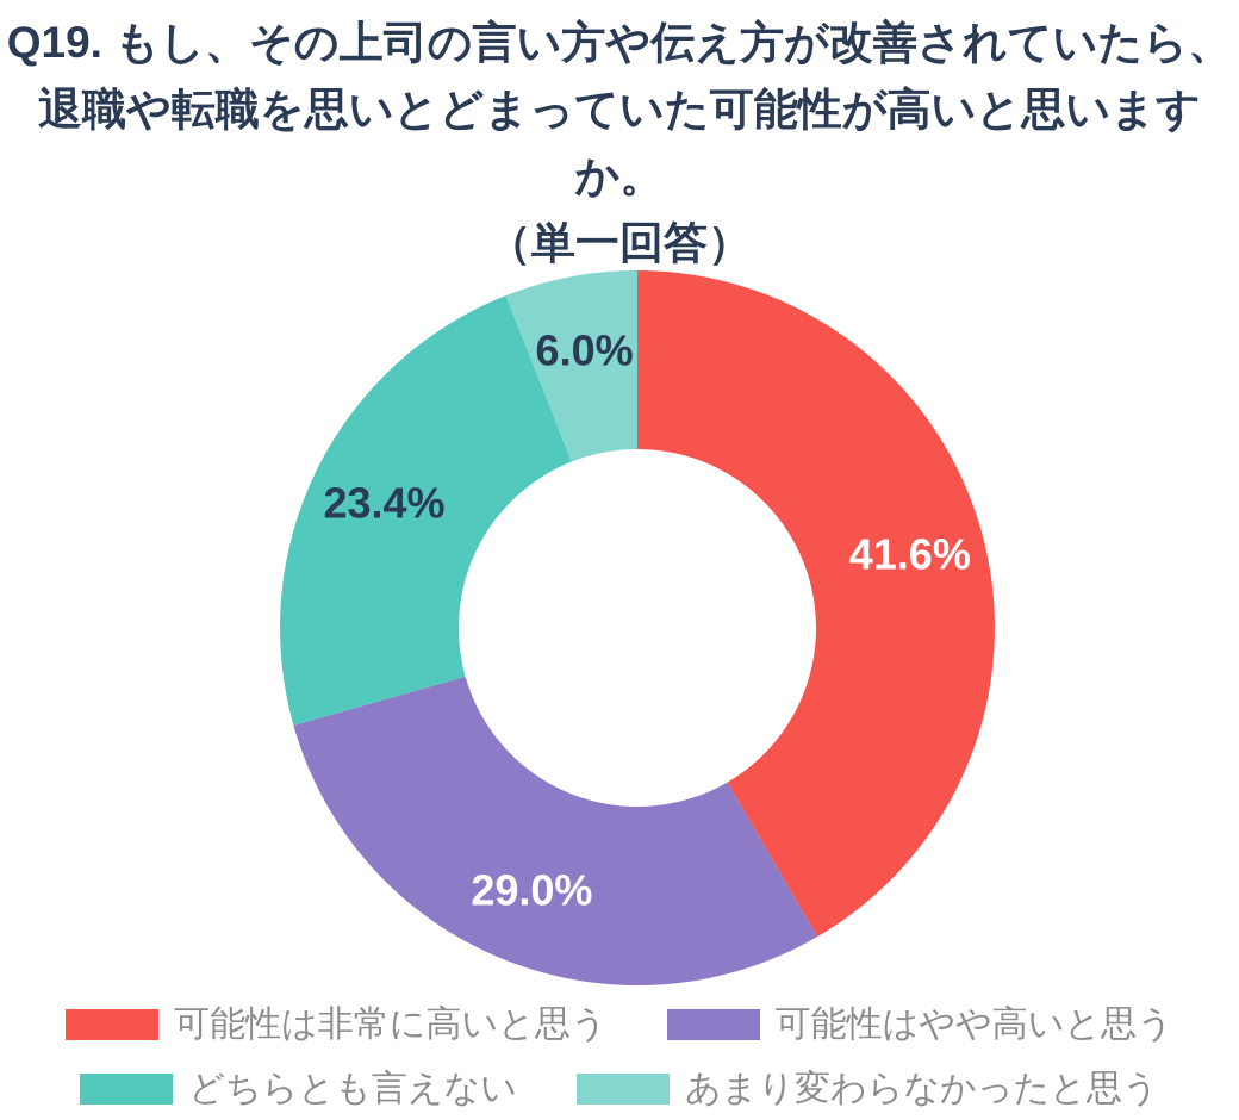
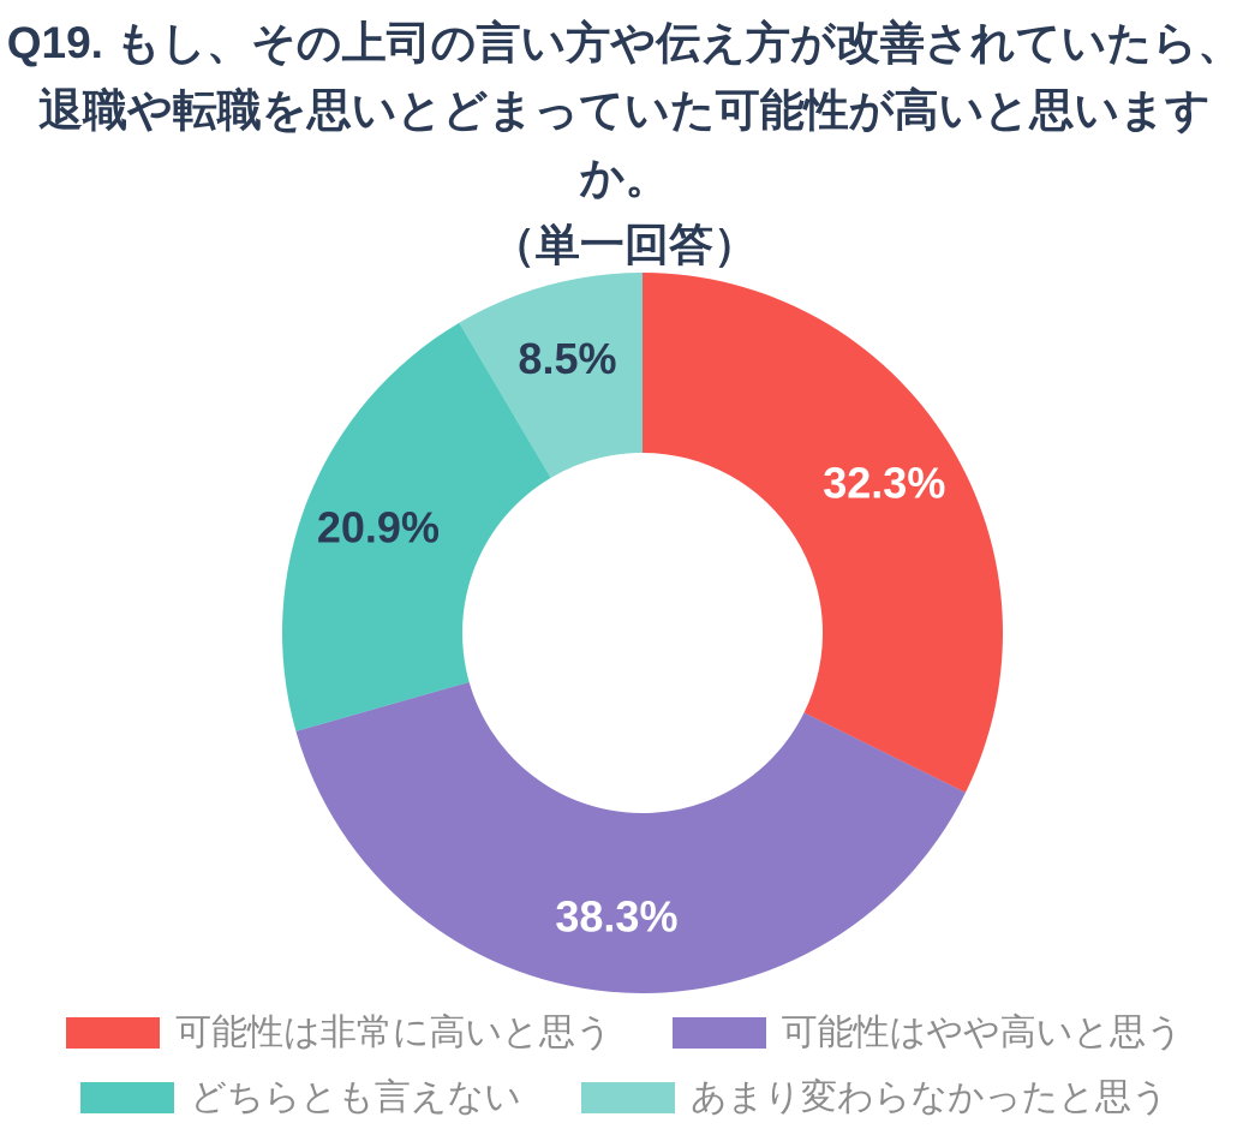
可能性は非常に高いと思う: 41.6% -> 32.3%
可能性はやや高いと思う: 29.0% -> 38.3%
どちらとも言えない: 23.4% -> 20.9%
あまり変わらなかったと思う: 6.0% -> 8.5%
